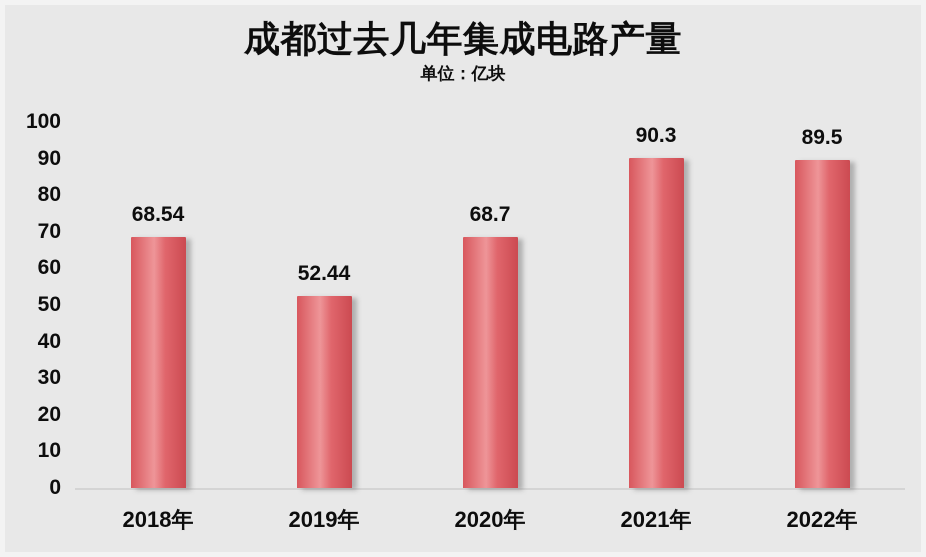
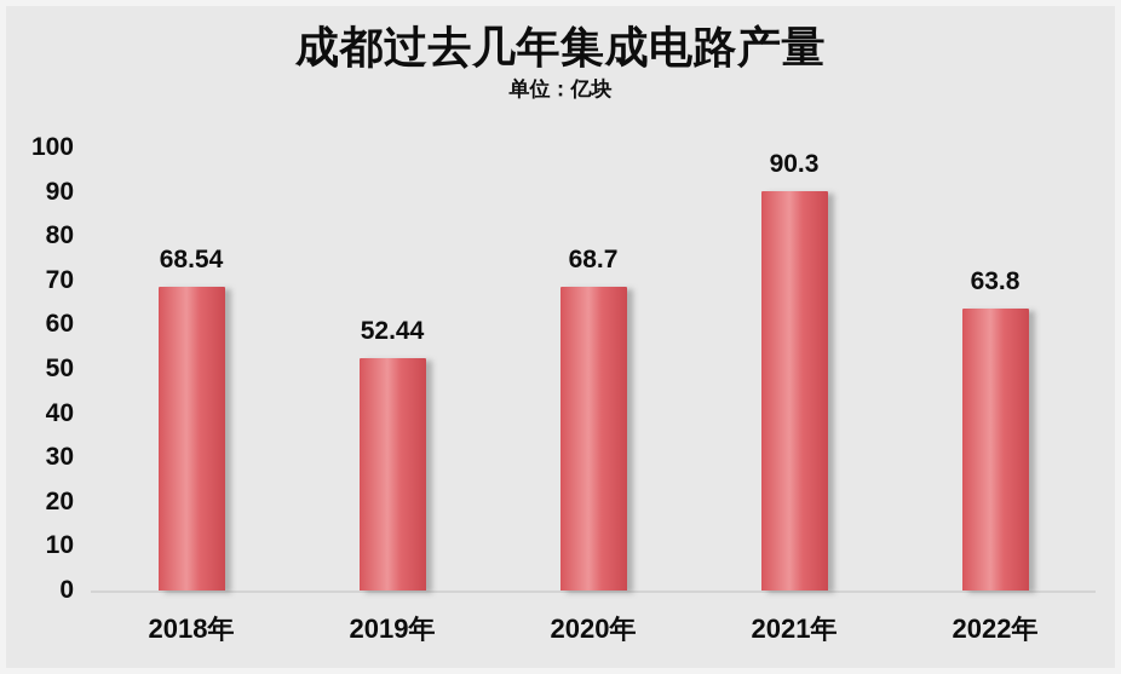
2022年: 89.5 -> 63.8
